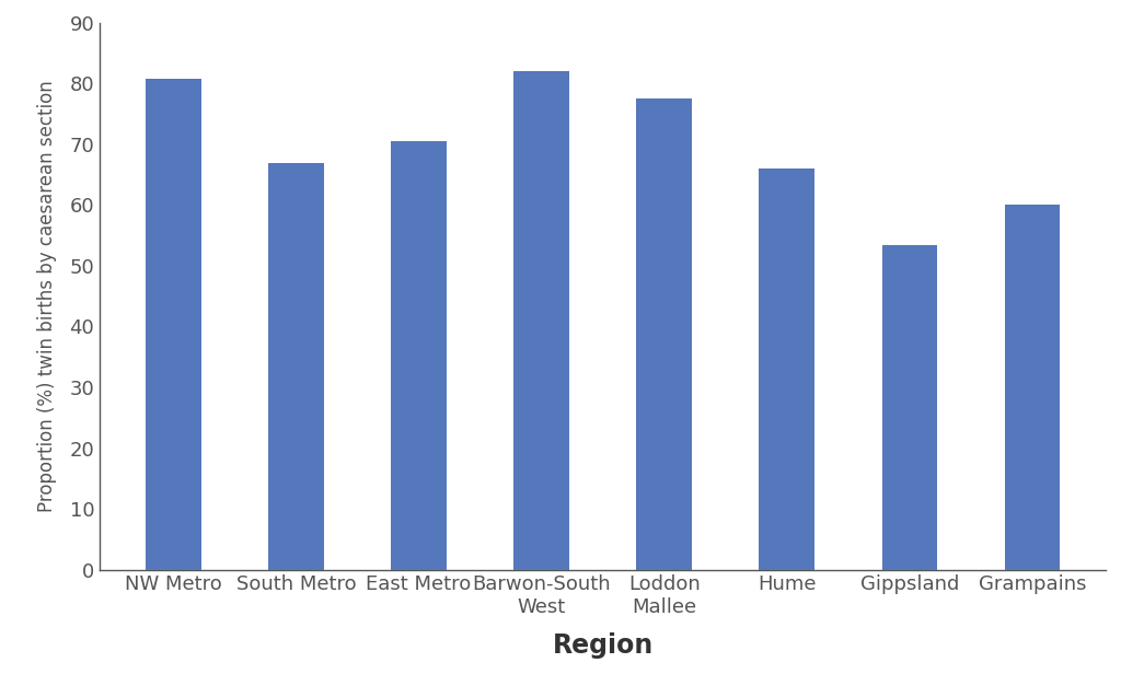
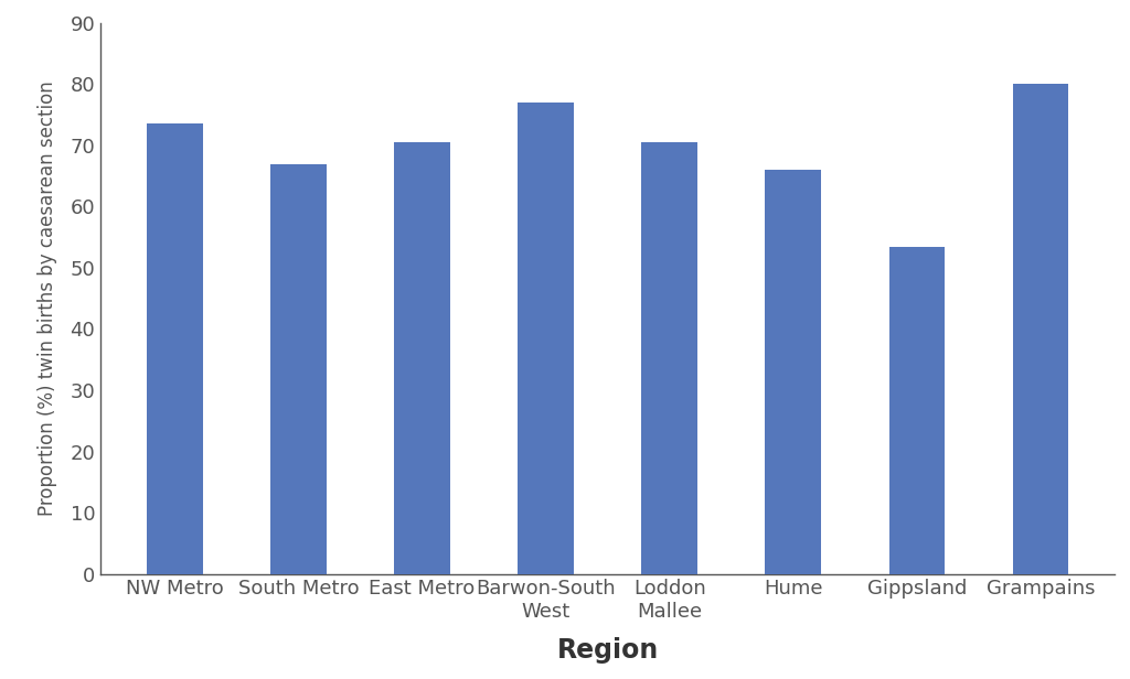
NW Metro: 80.8 -> 73.5
Barwon-South West: 82.0 -> 77.0
Loddon Mallee: 77.6 -> 70.5
Grampains: 60.0 -> 80.0
